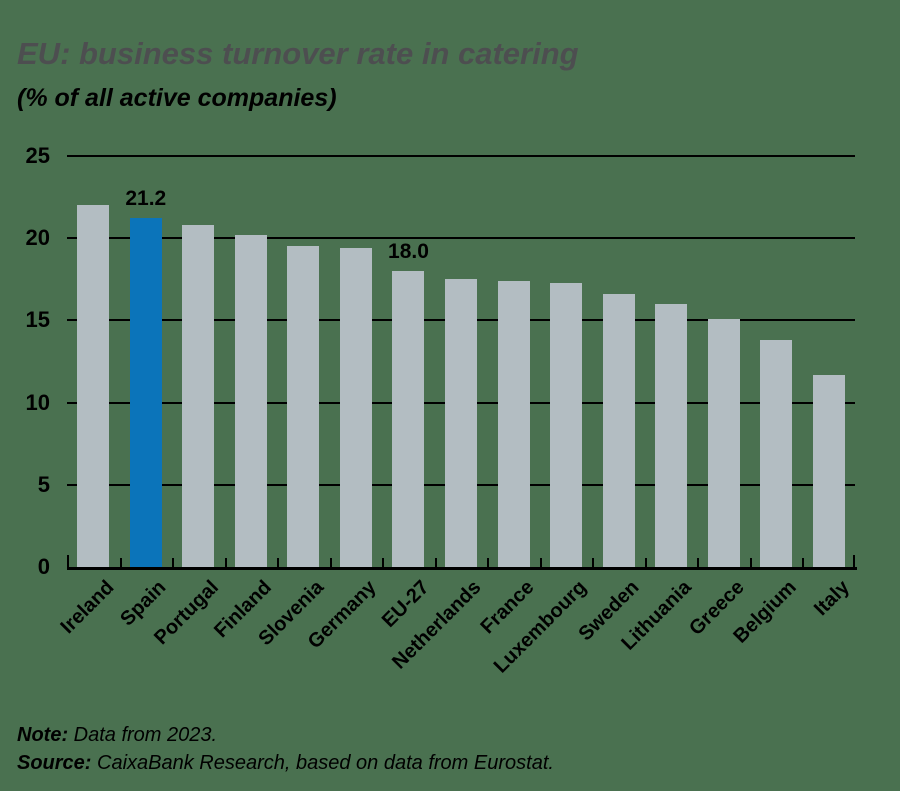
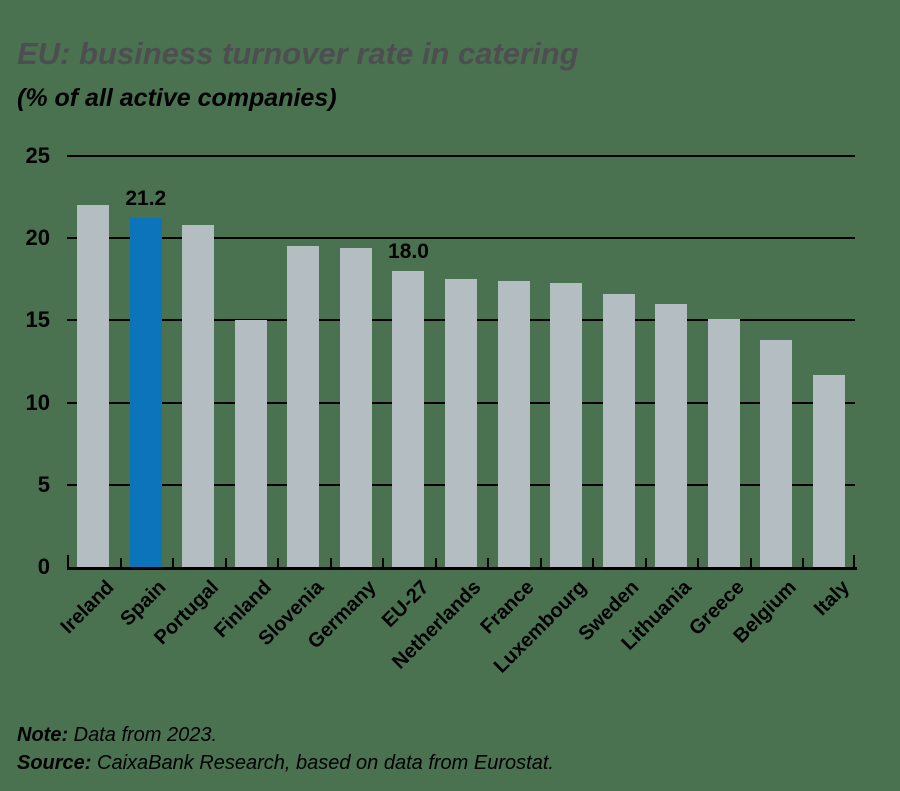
Finland: 20.2 -> 15.0
